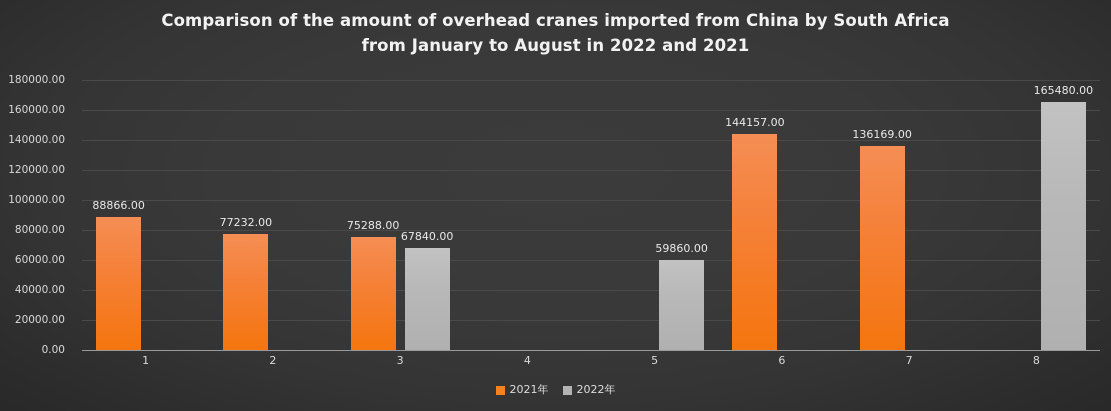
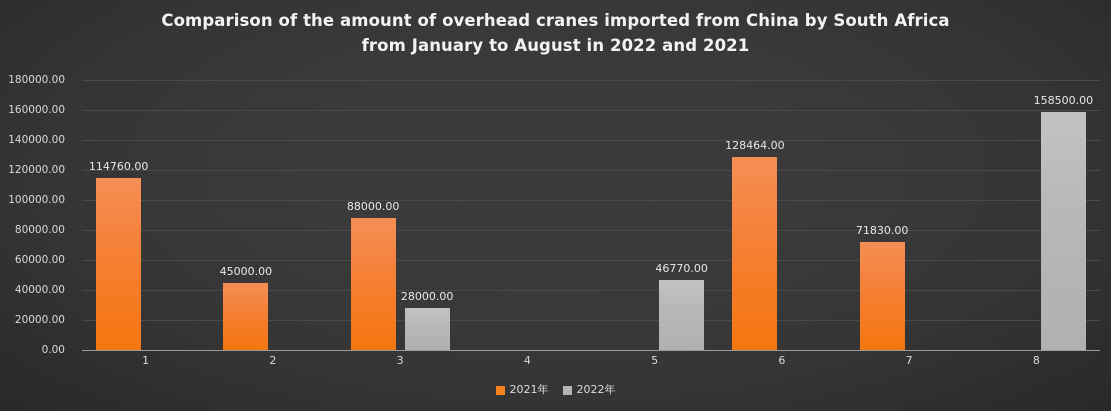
2021年/1: 88866.00 -> 114760.00
2021年/2: 77232.00 -> 45000.00
2021年/3: 75288.00 -> 88000.00
2022年/3: 67840.00 -> 28000.00
2022年/5: 59860.00 -> 46770.00
2021年/6: 144157.00 -> 128464.00
2021年/7: 136169.00 -> 71830.00
2022年/8: 165480.00 -> 158500.00
